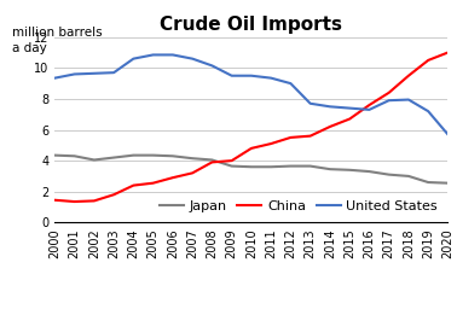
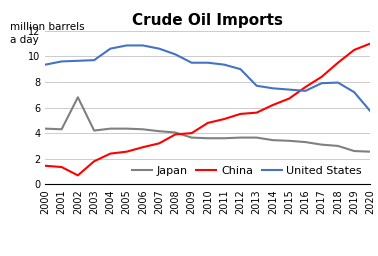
Japan/2002: 4.0 -> 6.8
China/2002: 1.4 -> 0.7
